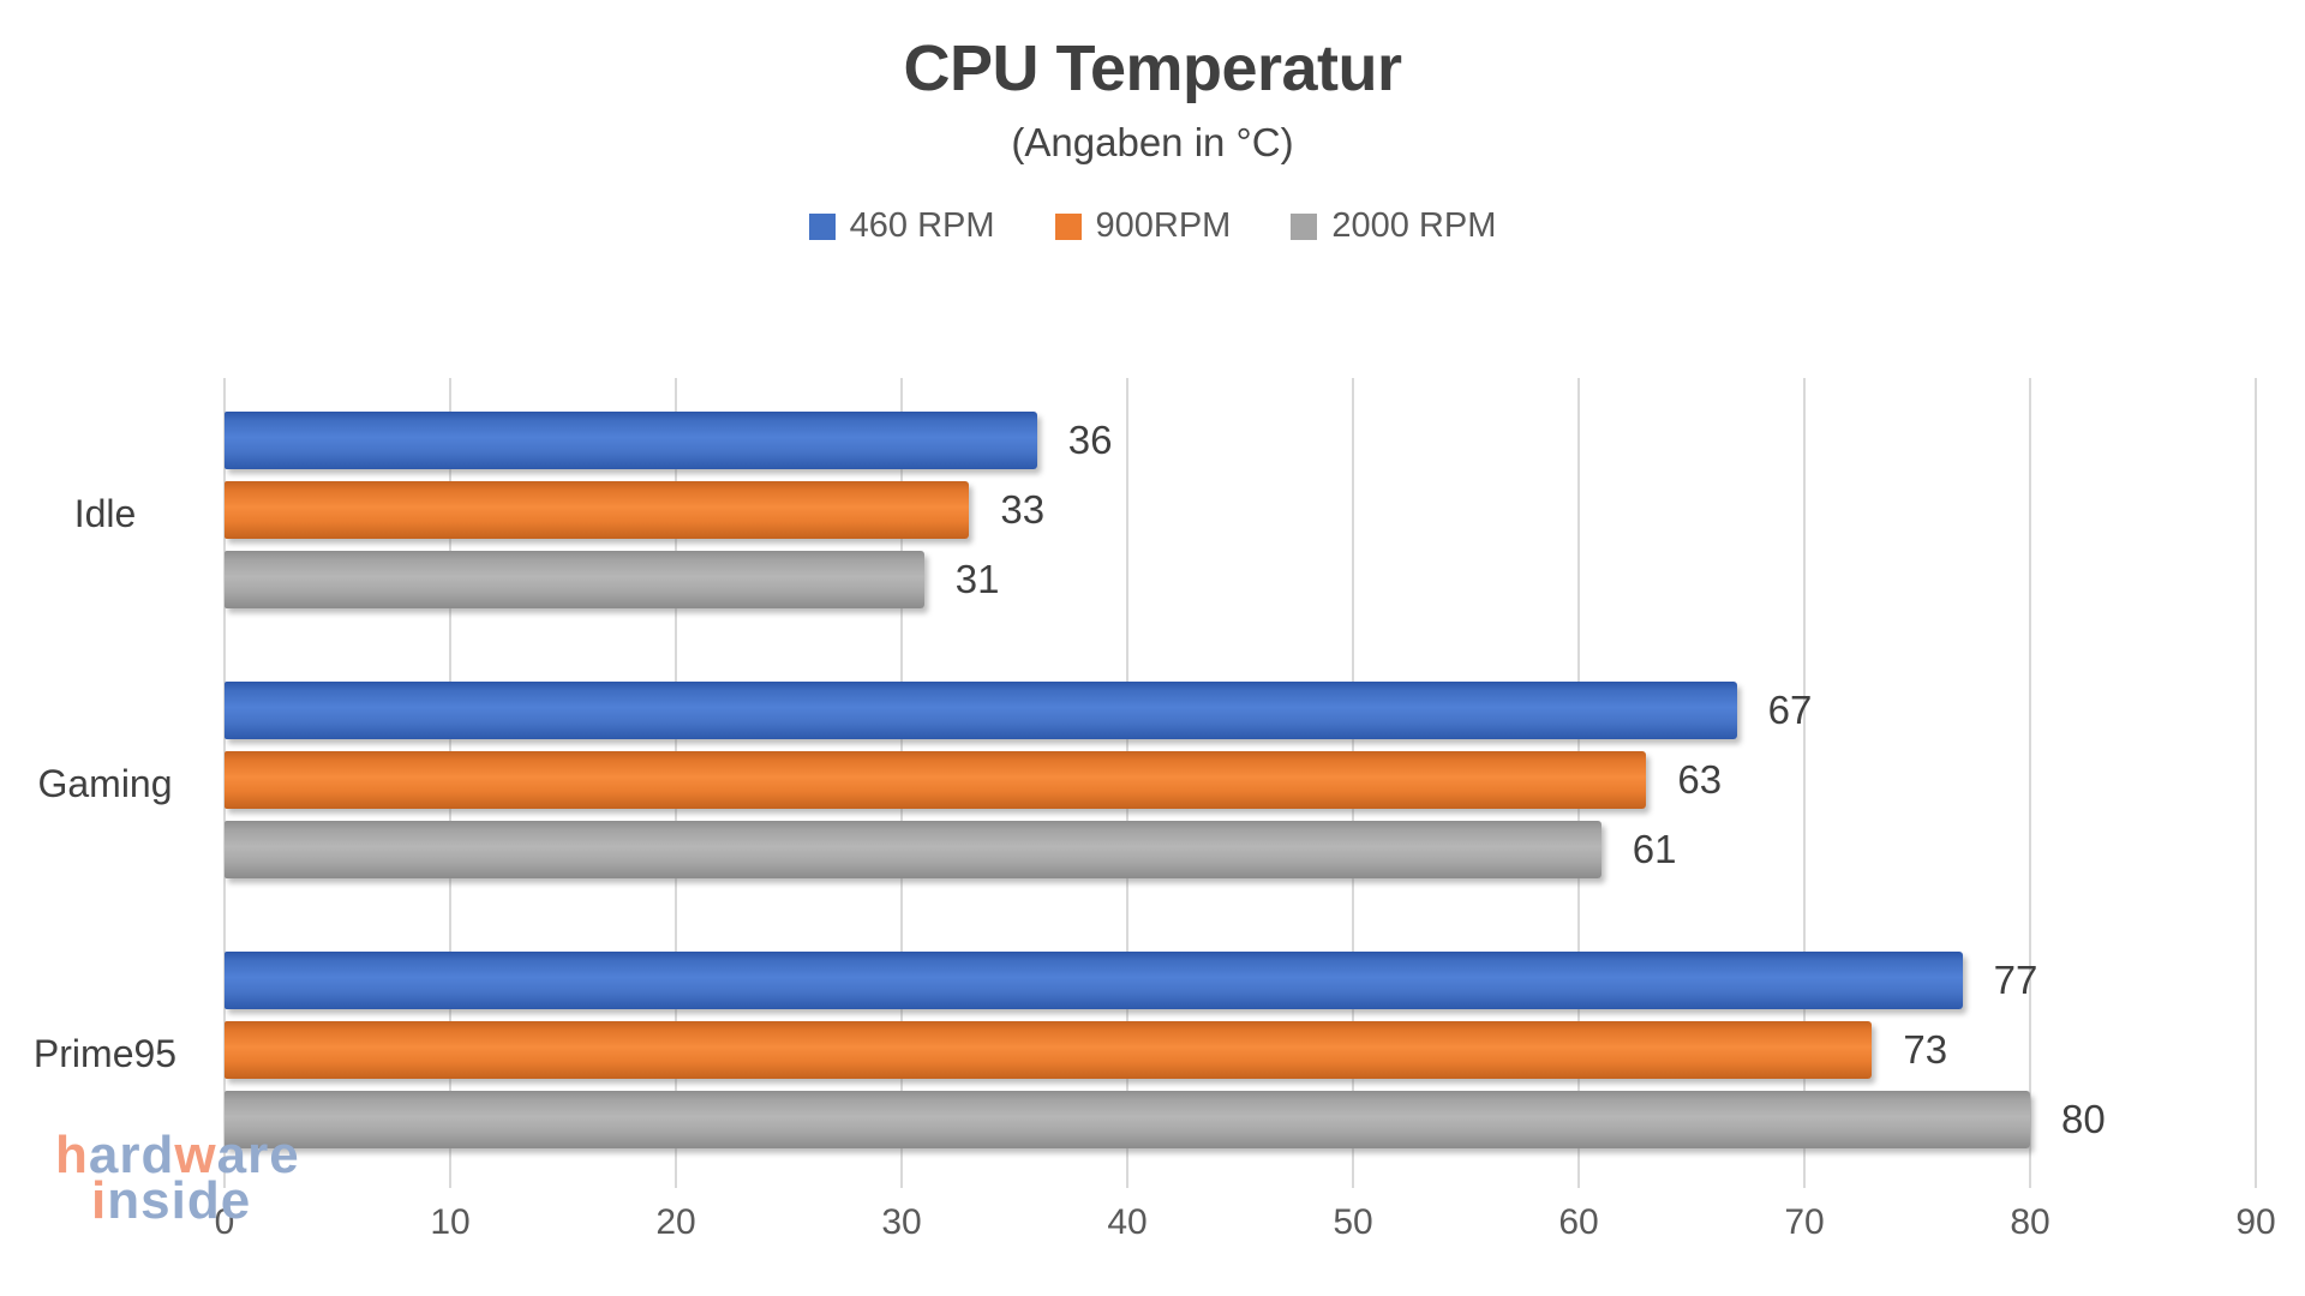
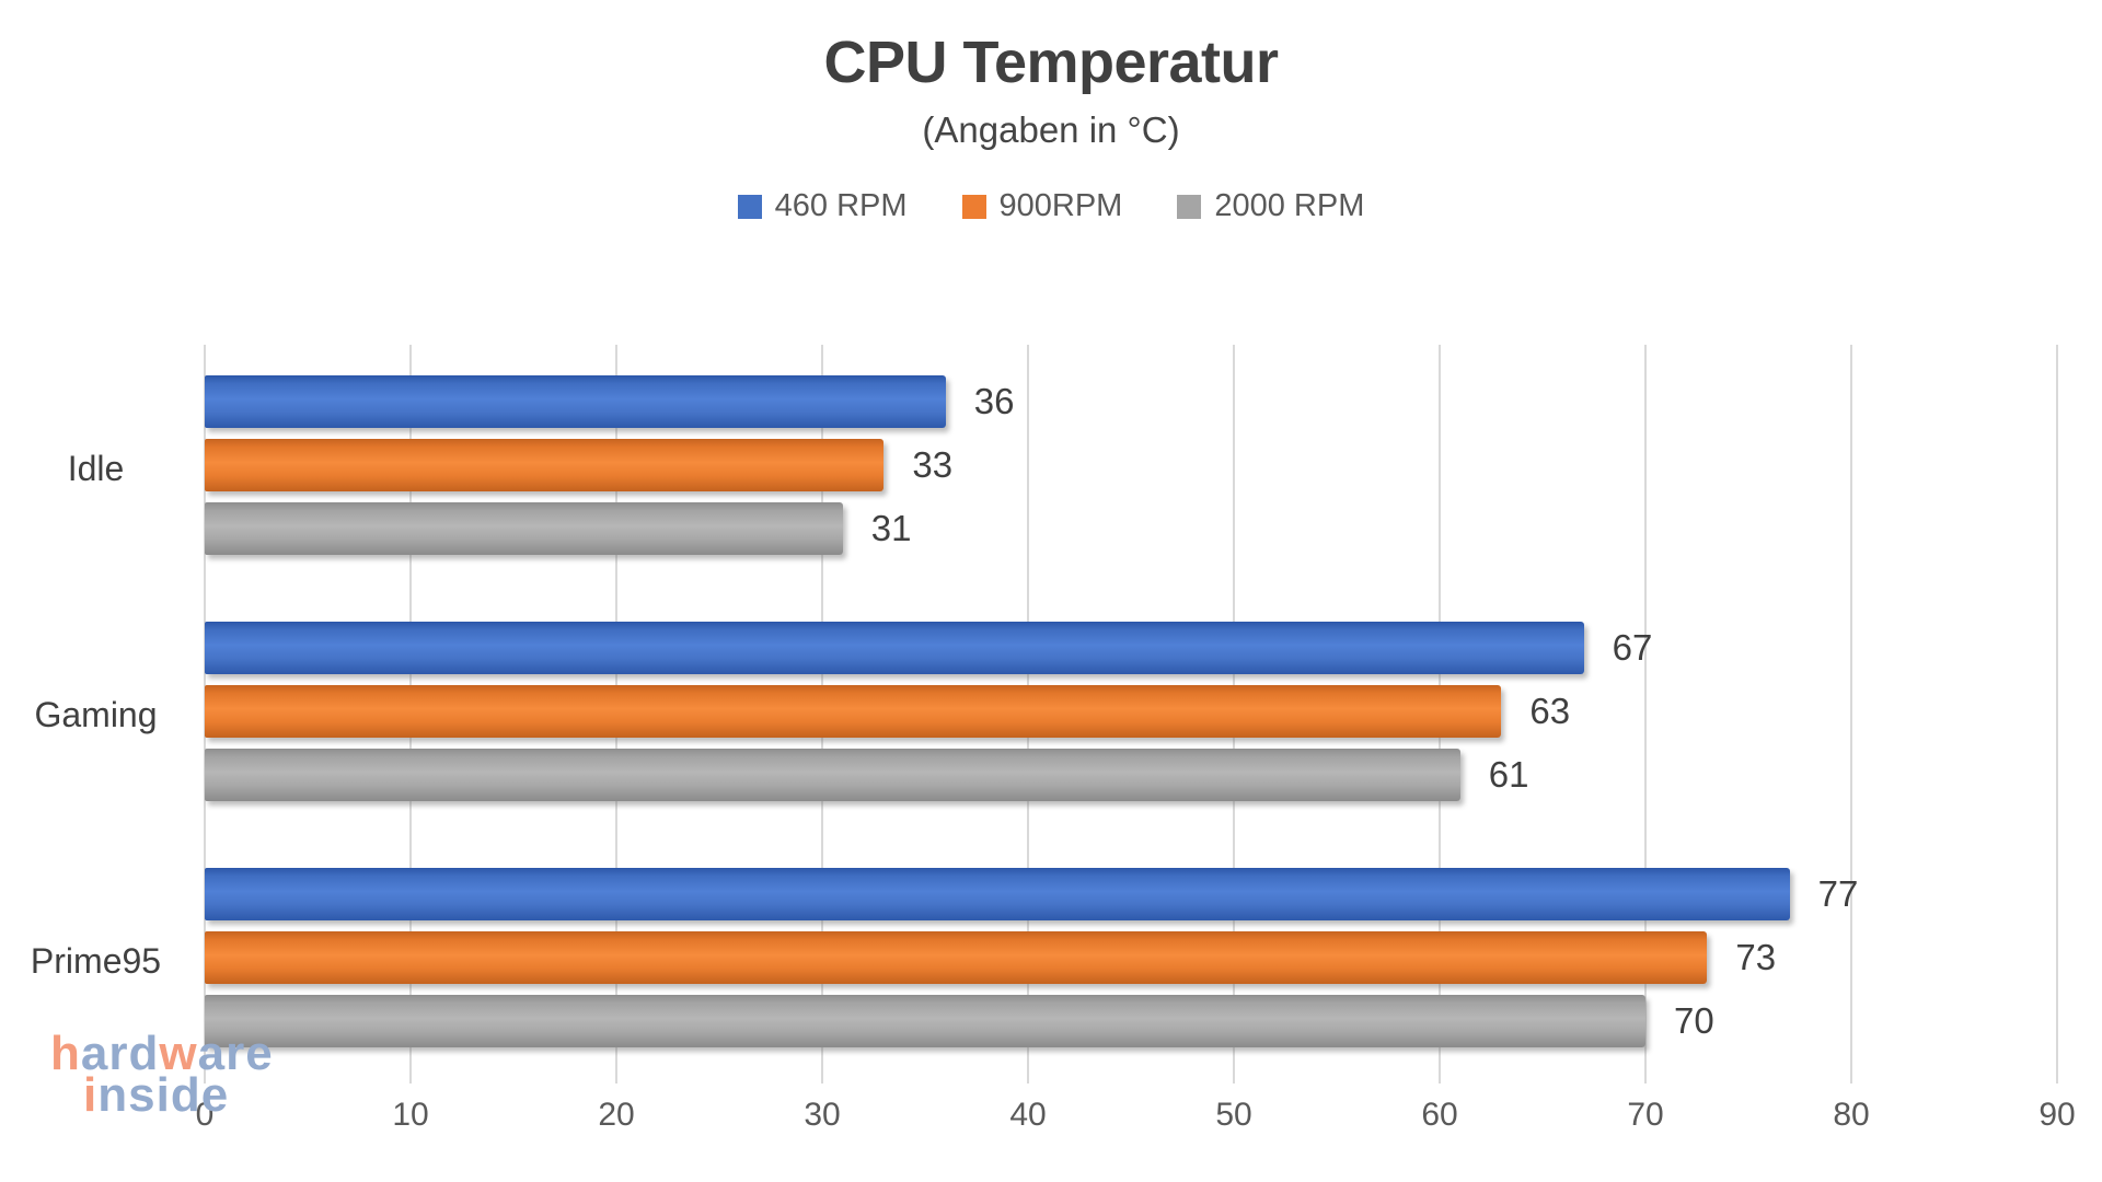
2000 RPM/Prime95: 80 -> 70
